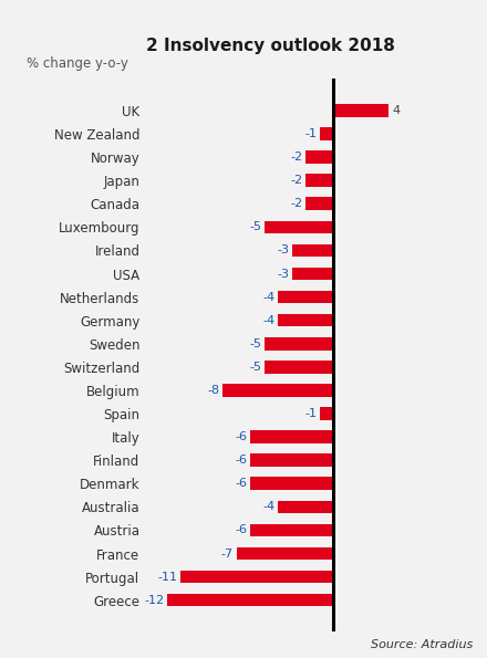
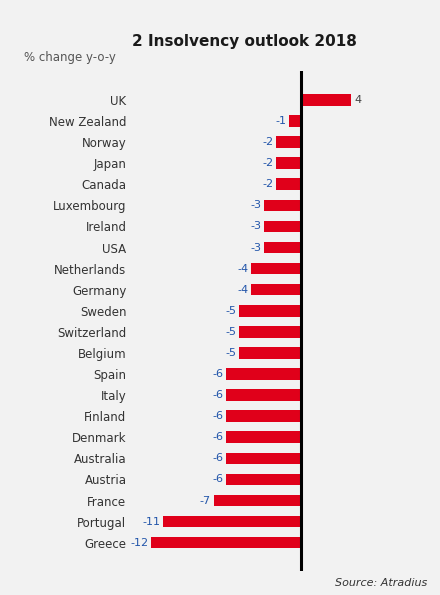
Luxembourg: -5 -> -3
Belgium: -8 -> -5
Spain: -1 -> -6
Australia: -4 -> -6
